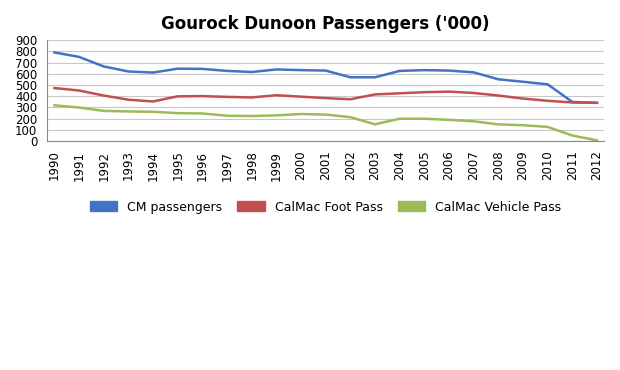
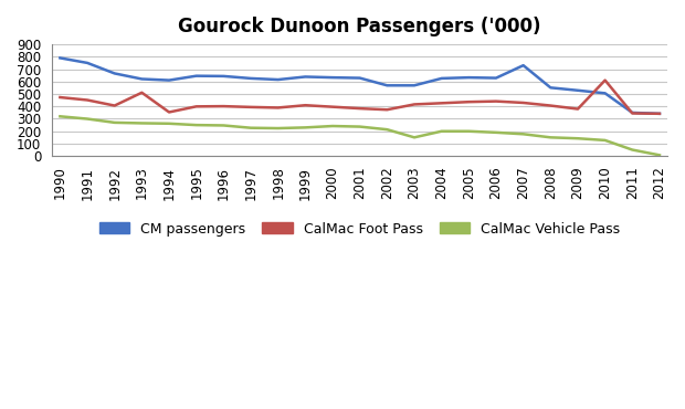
CalMac Foot Pass/1993: 370 -> 510
CM passengers/2007: 610 -> 730
CalMac Foot Pass/2010: 360 -> 610
